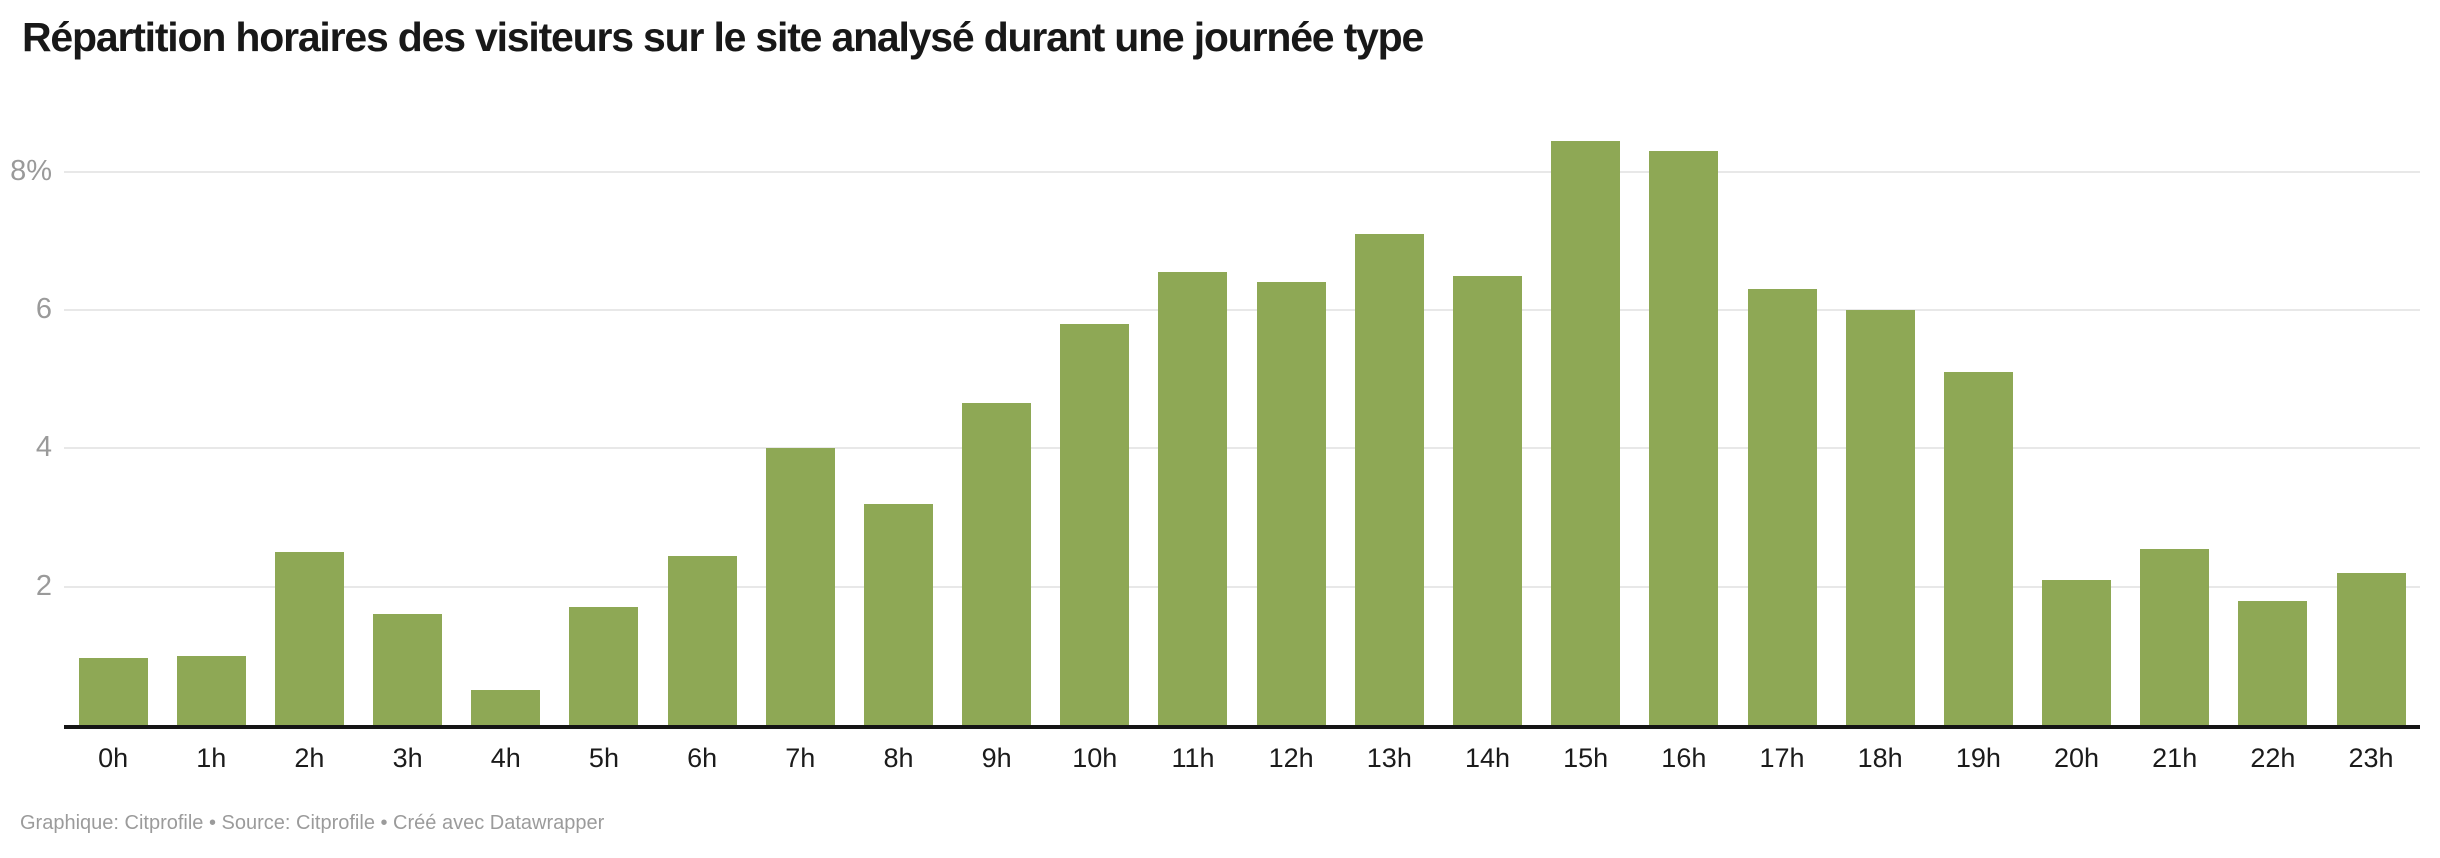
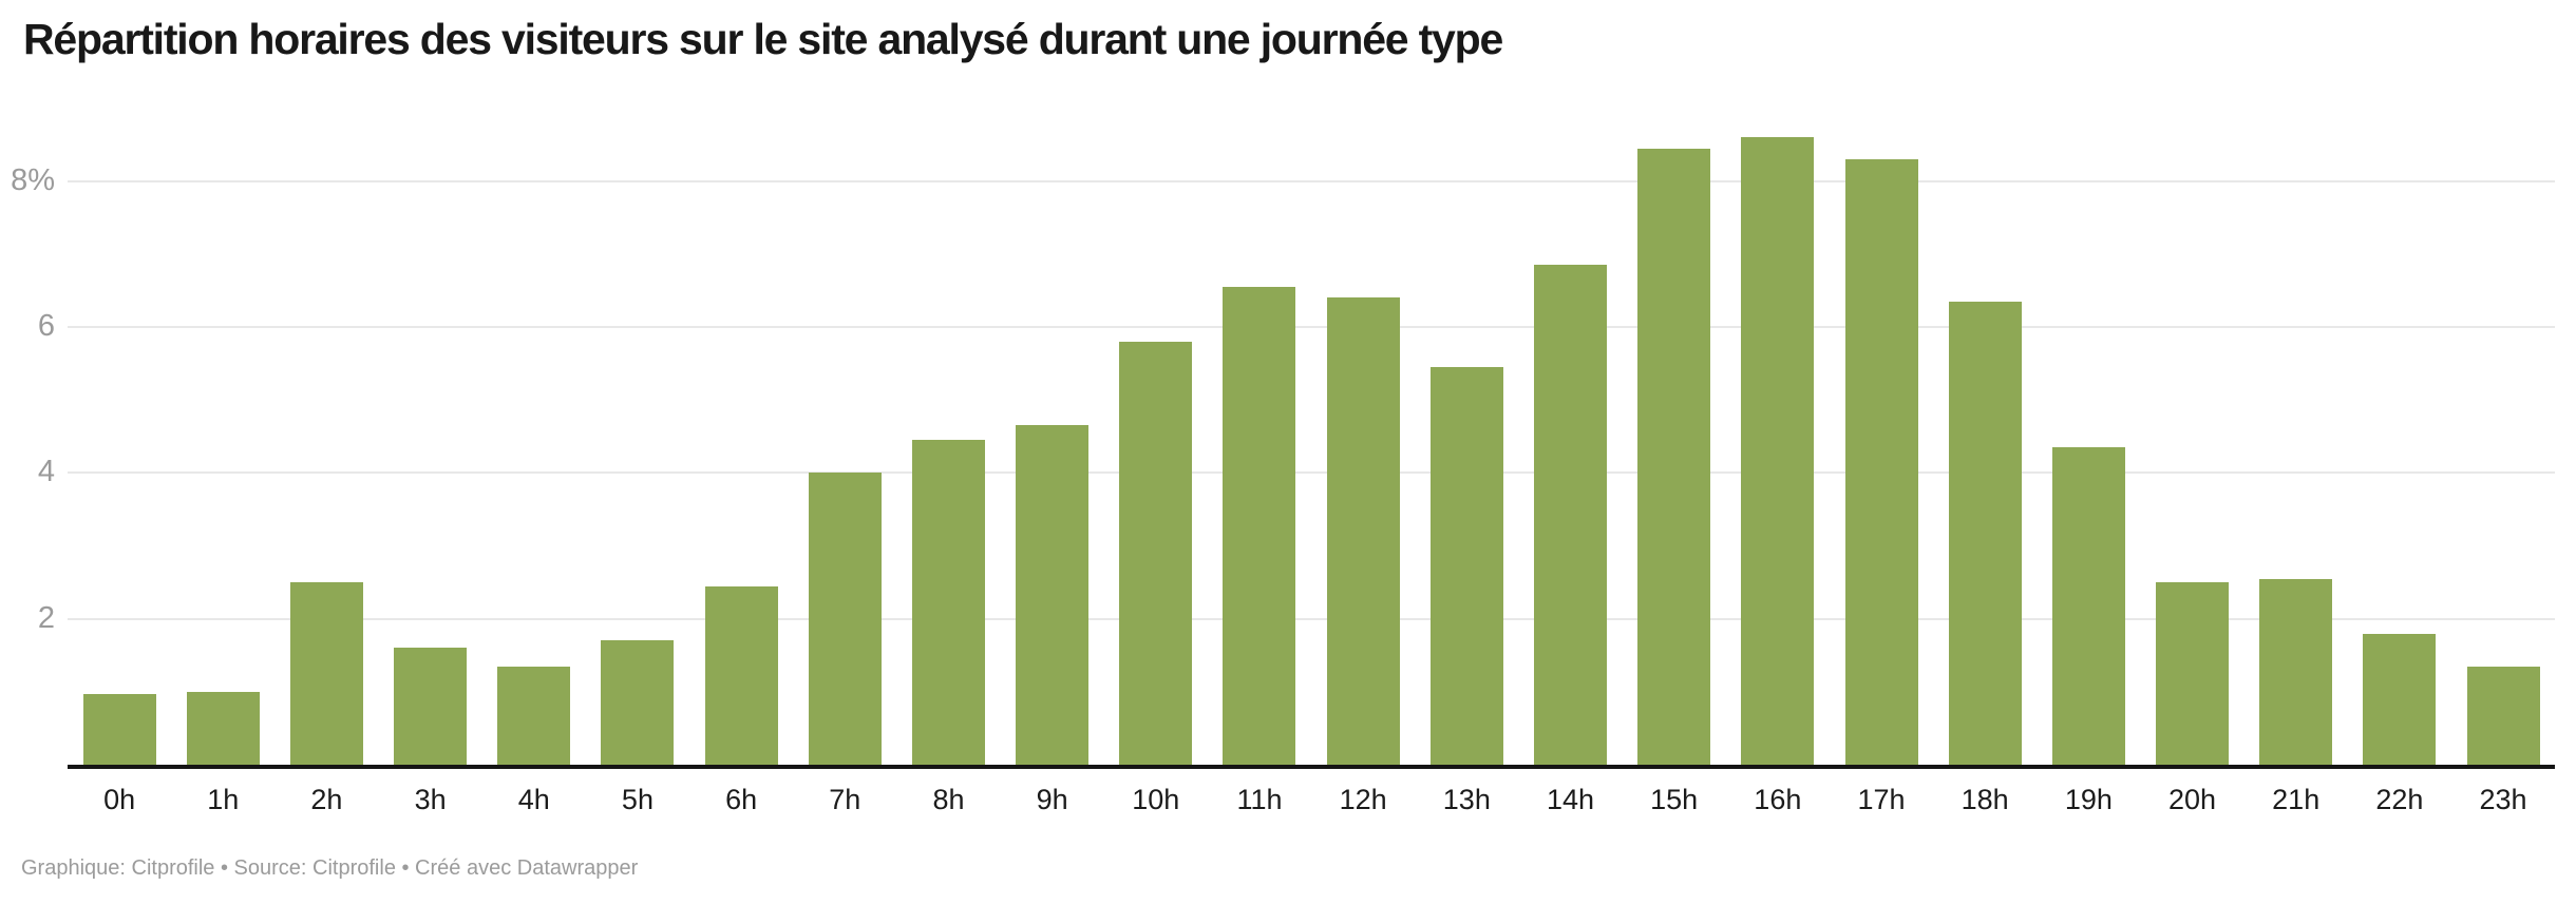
4h: 0.5% -> 1.4%
8h: 3.2% -> 4.5%
13h: 7.1% -> 5.5%
14h: 6.5% -> 6.8%
16h: 8.3% -> 8.6%
17h: 6.3% -> 8.3%
18h: 6.0% -> 6.3%
19h: 5.1% -> 4.3%
20h: 2.1% -> 2.5%
23h: 2.2% -> 1.4%
